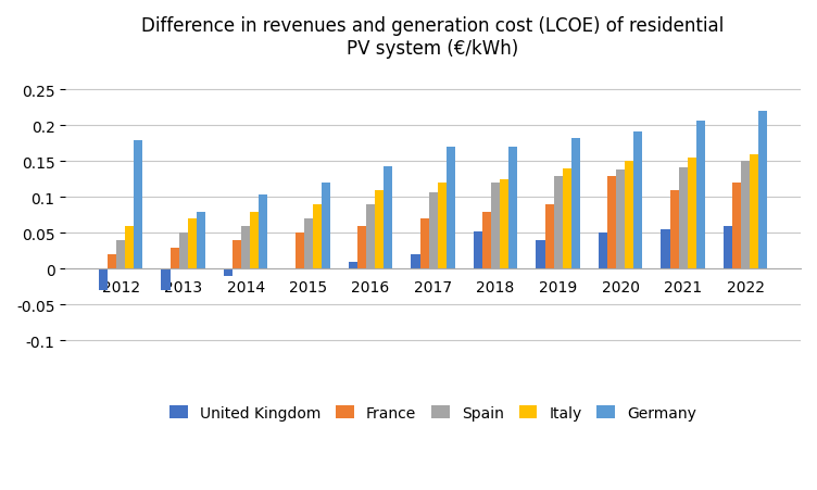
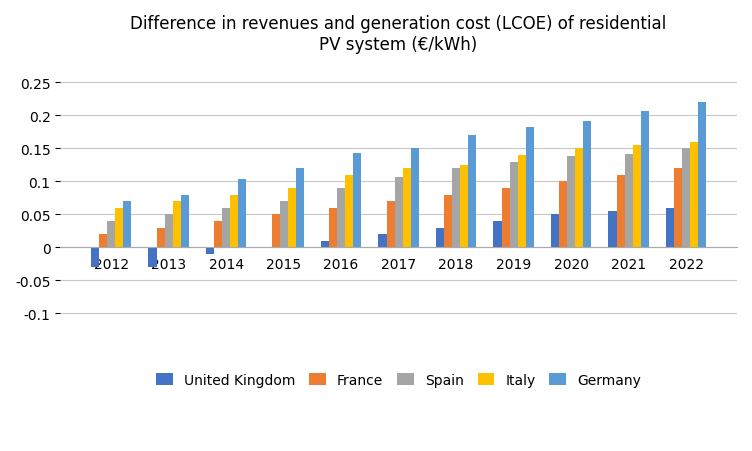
Germany/2012: 0.180 -> 0.070
Germany/2017: 0.170 -> 0.150
United Kingdom/2018: 0.052 -> 0.030
France/2020: 0.13 -> 0.10
